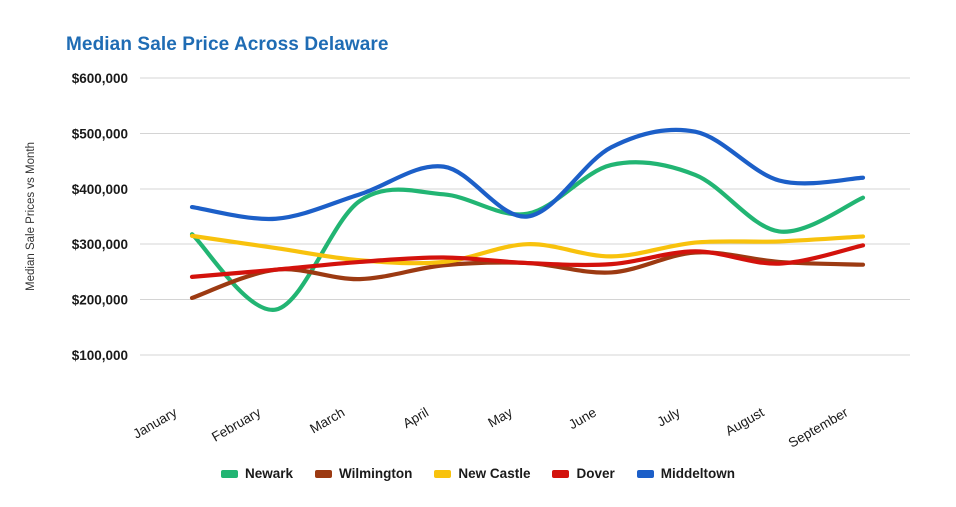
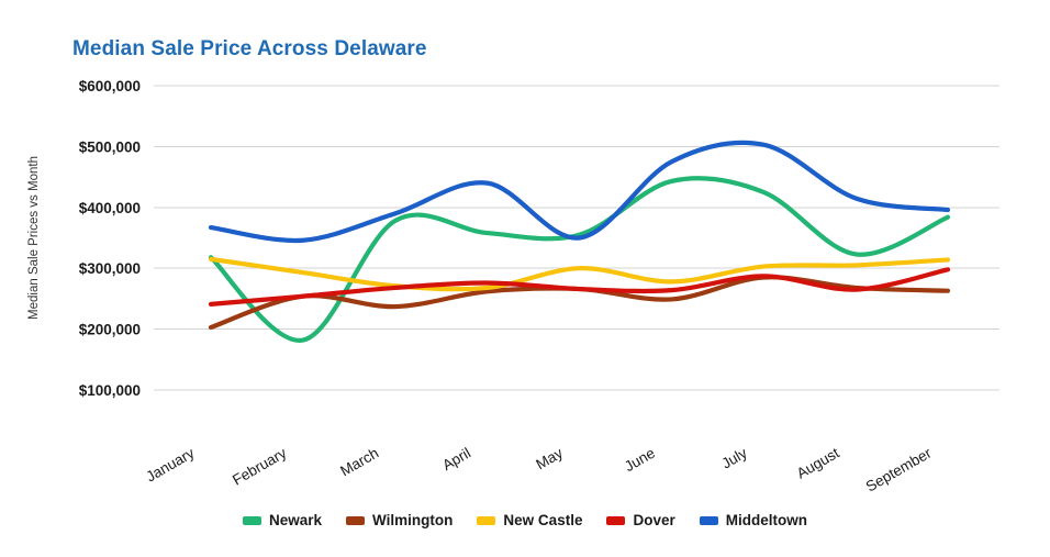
Newark/April: $390000 -> $360000
Middeltown/September: $420000 -> $400000
